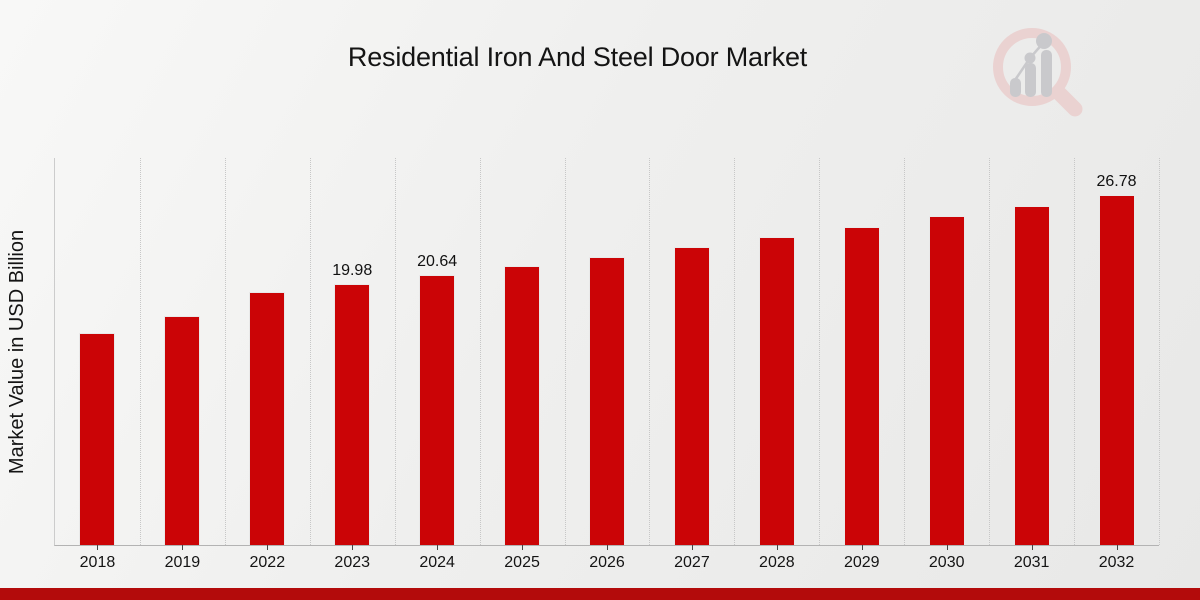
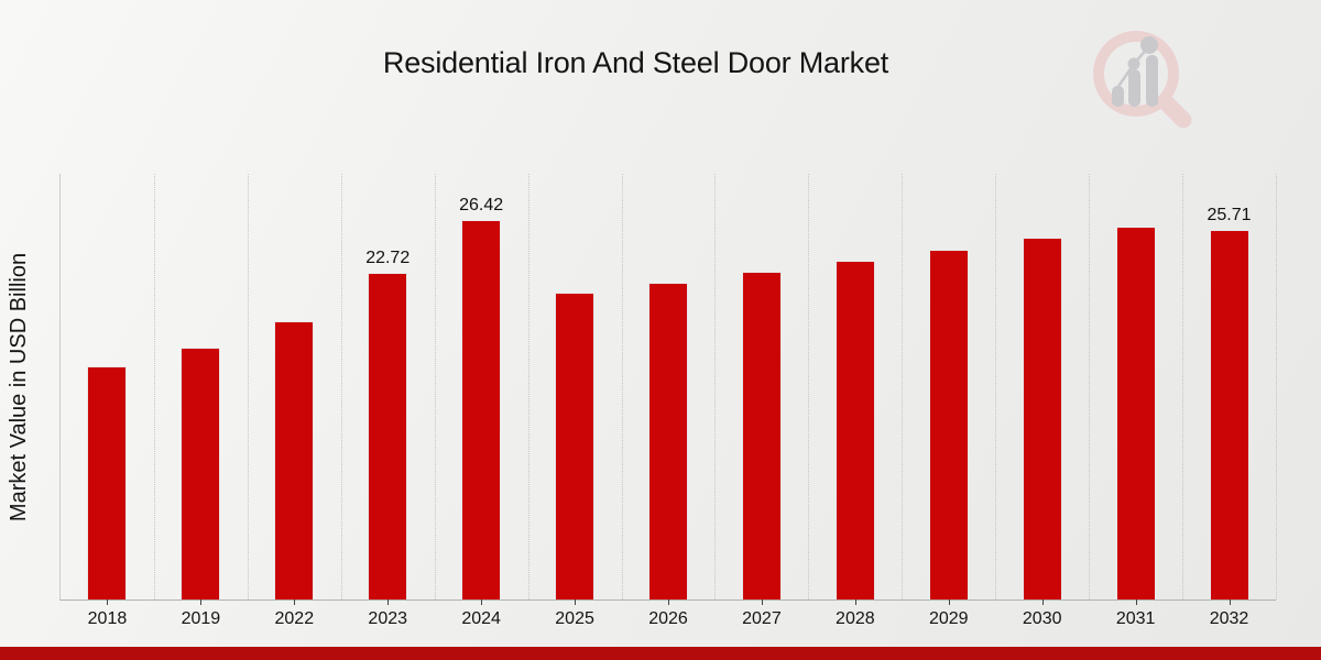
2023: 19.98 -> 22.72
2024: 20.64 -> 26.42
2032: 26.78 -> 25.71
